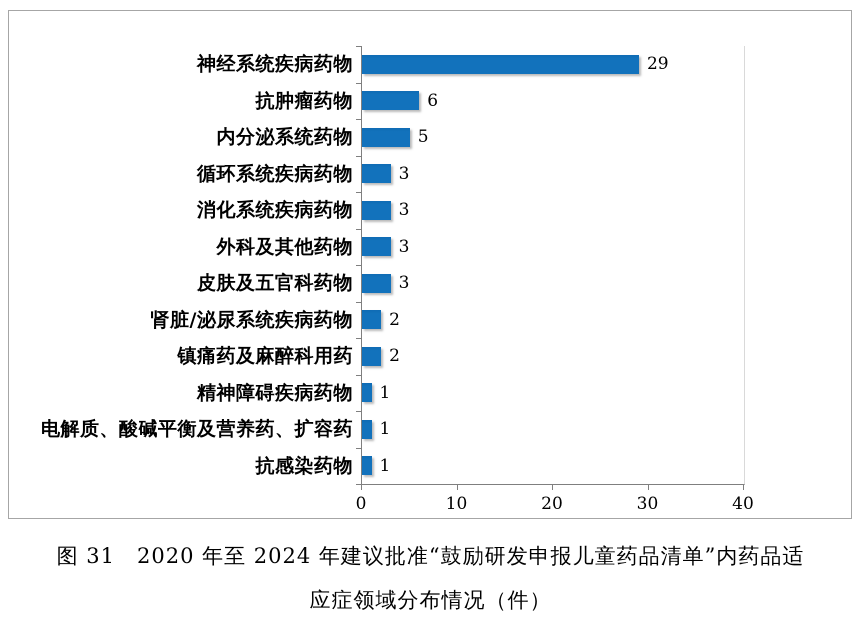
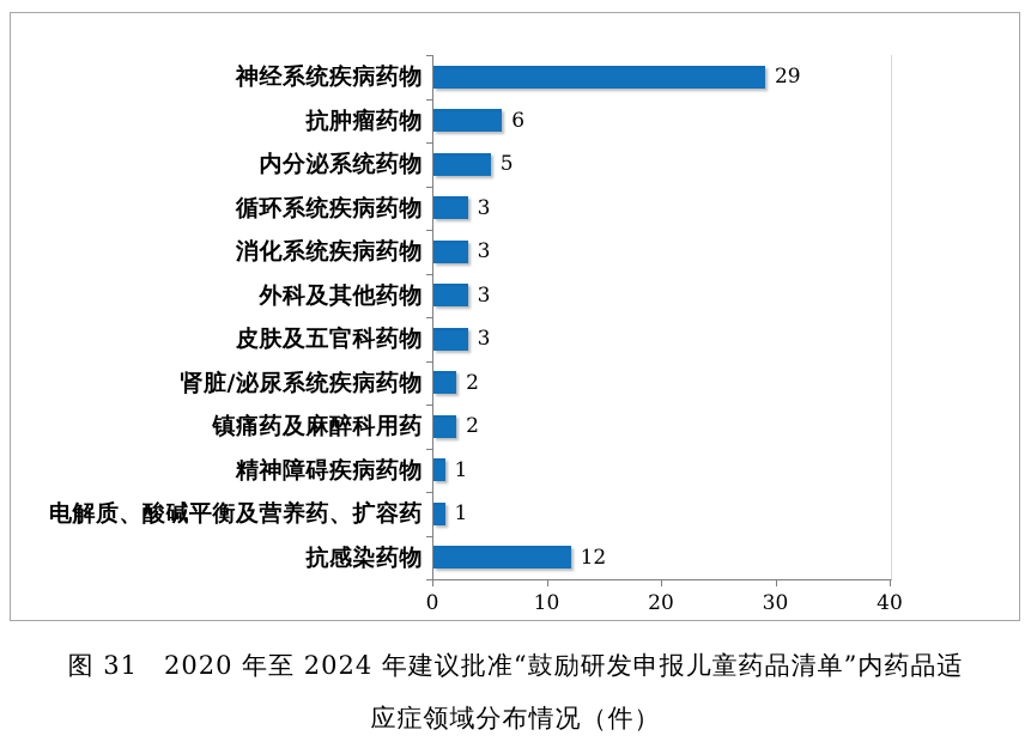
抗感染药物: 1 -> 12
